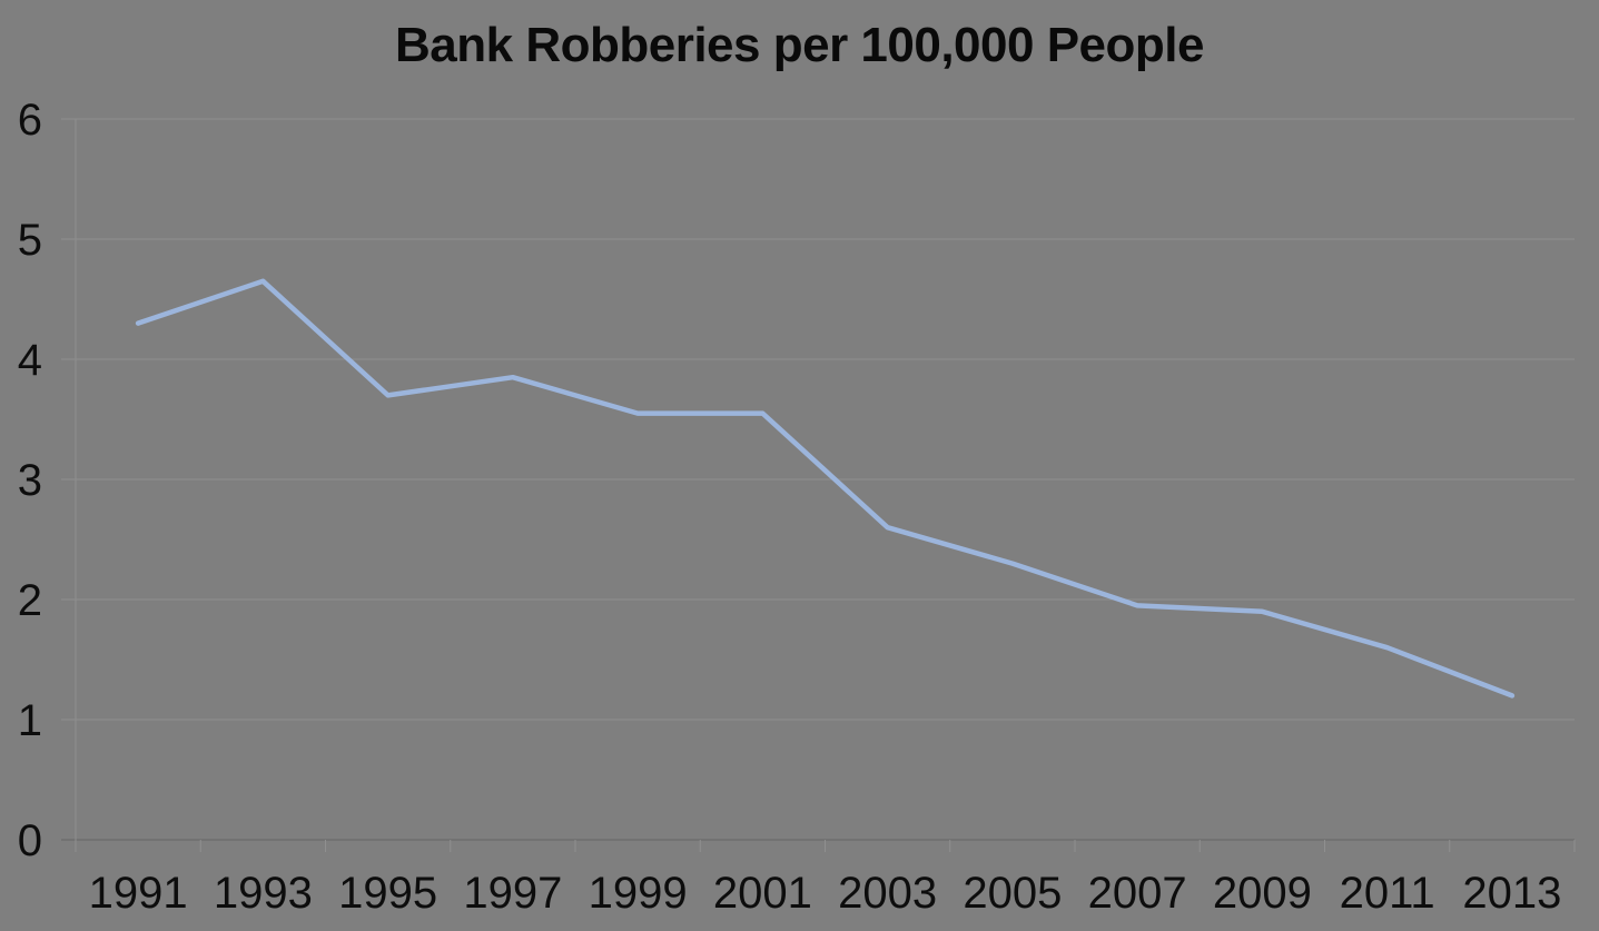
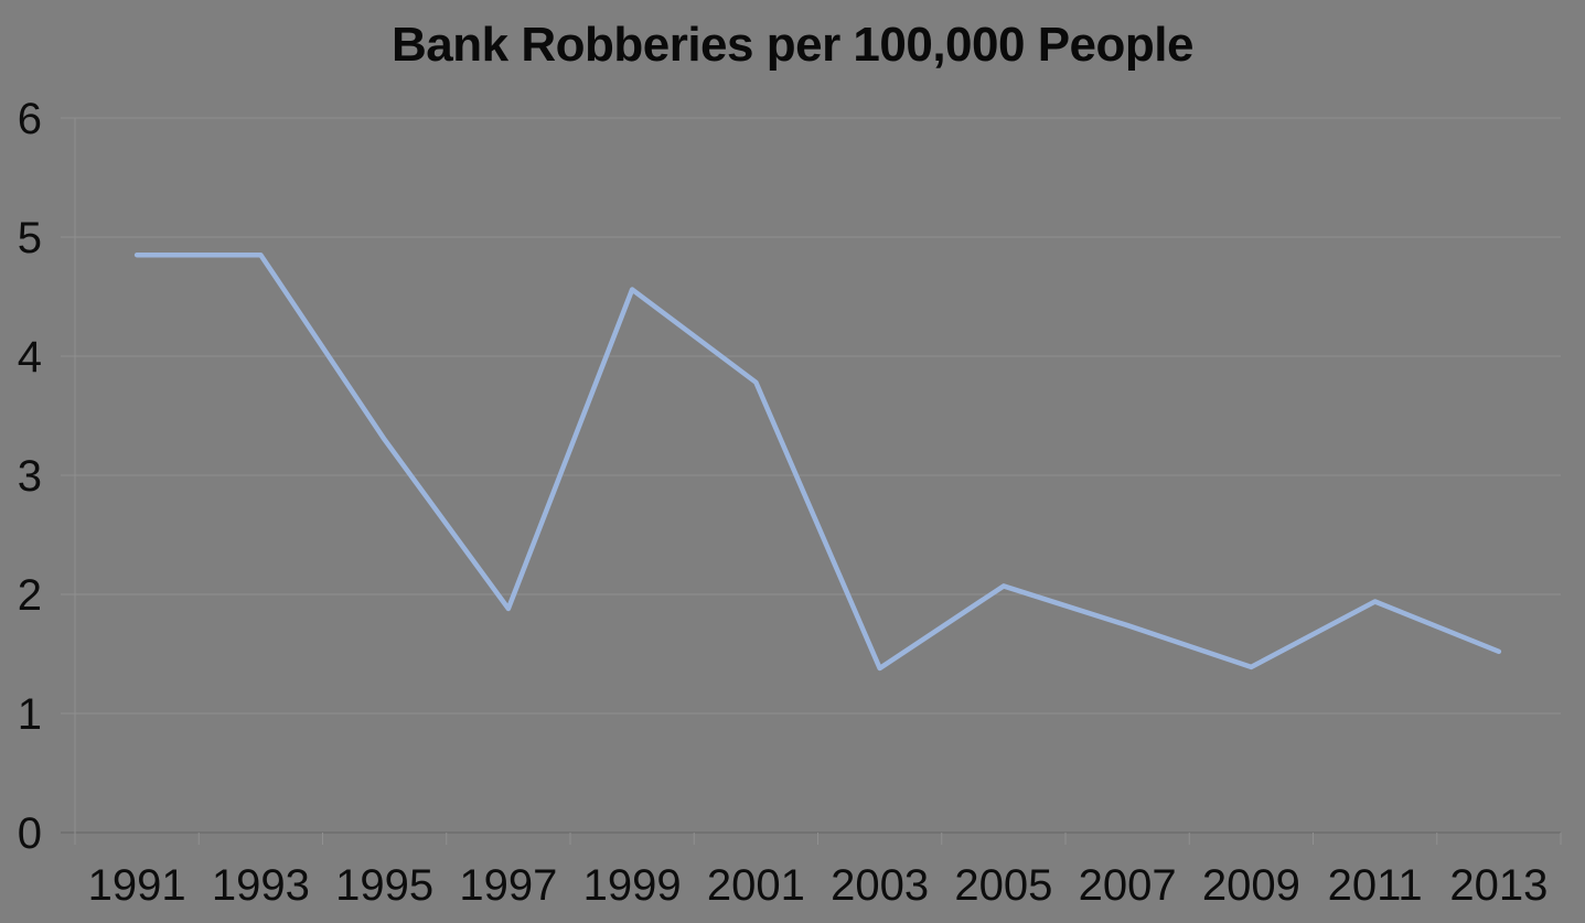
1991: 4.30 -> 4.85
1993: 4.65 -> 4.85
1995: 3.70 -> 3.30
1997: 3.85 -> 1.88
1999: 3.55 -> 4.56
2001: 3.55 -> 3.78
2003: 2.60 -> 1.38
2005: 2.30 -> 2.07
2007: 1.95 -> 1.74
2009: 1.90 -> 1.39
2011: 1.60 -> 1.94
2013: 1.20 -> 1.52
